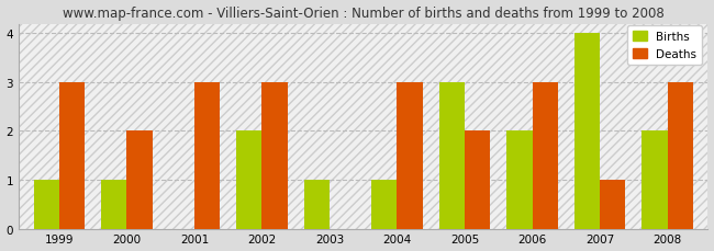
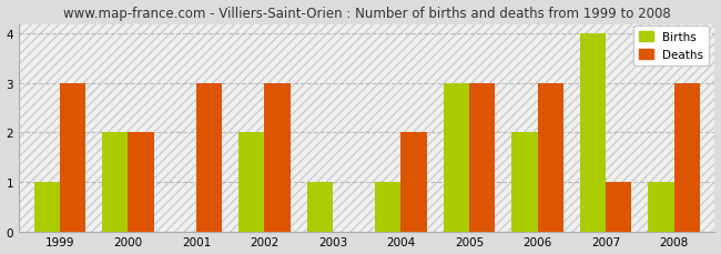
Births/2000: 1 -> 2
Deaths/2004: 3 -> 2
Deaths/2005: 2 -> 3
Births/2008: 2 -> 1
